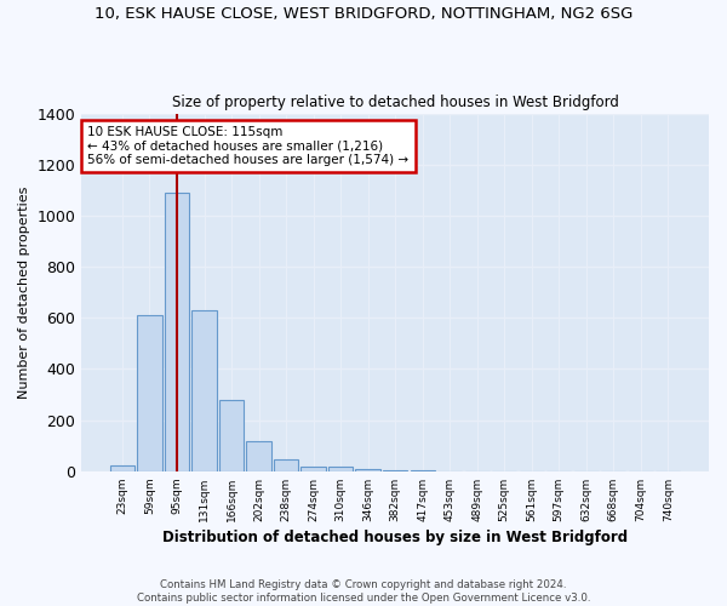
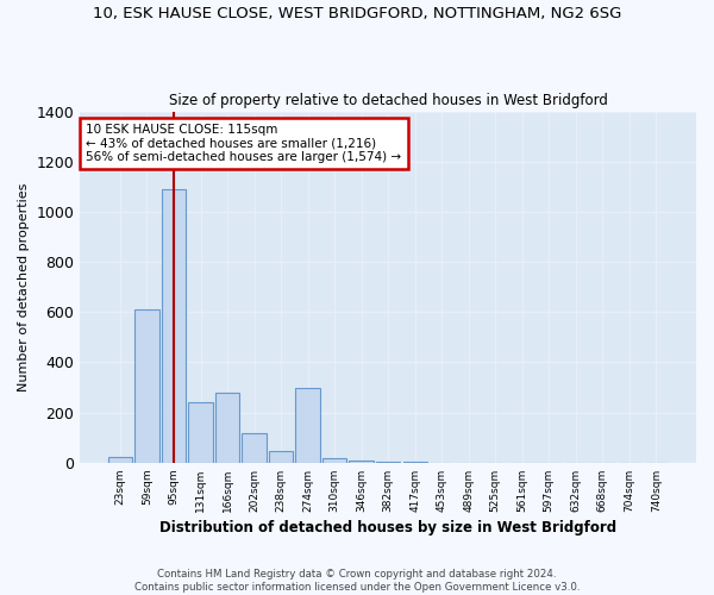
131sqm: 630 -> 240
274sqm: 20 -> 300
